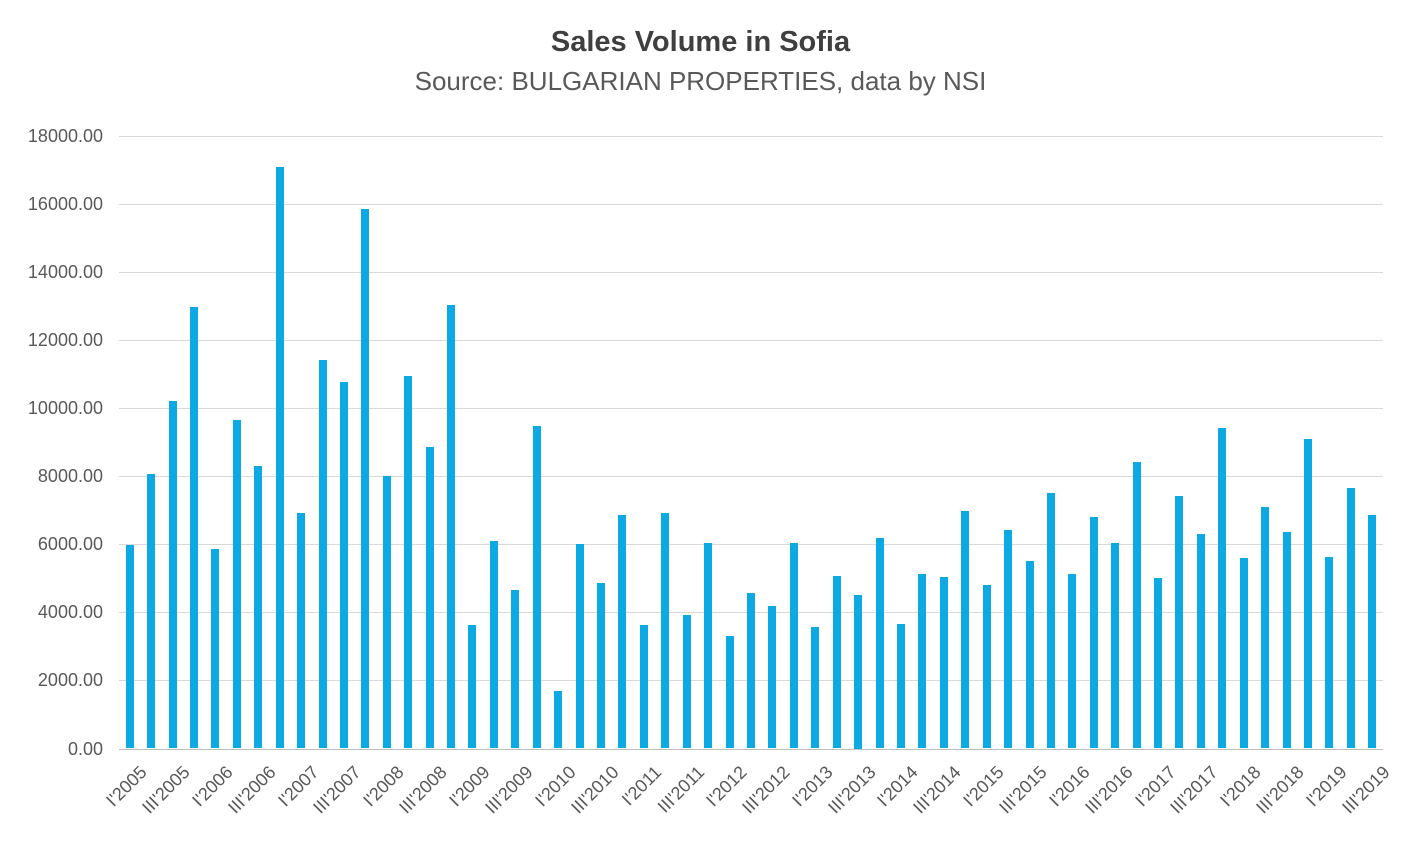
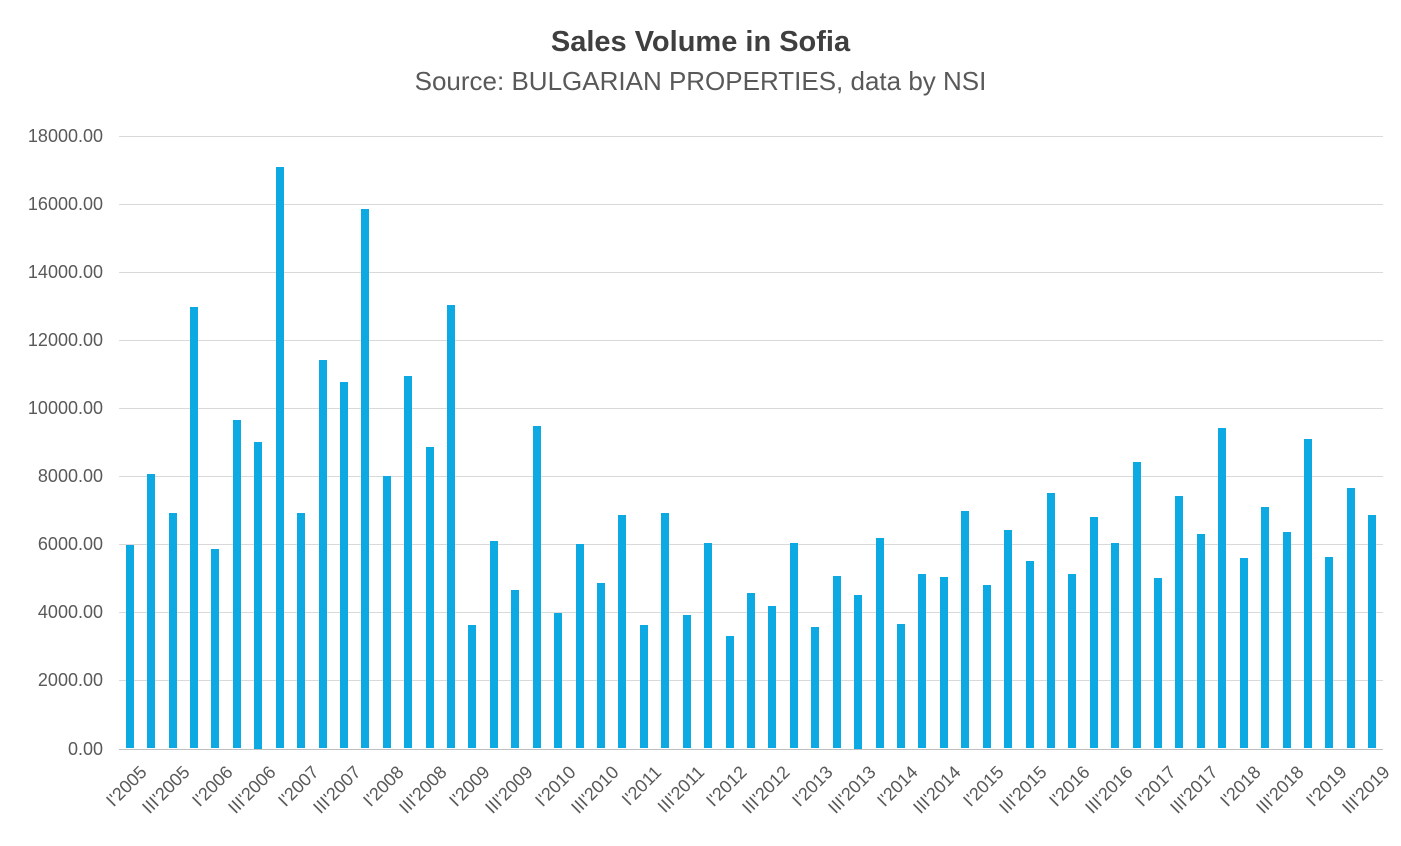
III'2005: 10200 -> 6900
III'2006: 8300 -> 9000
I'2010: 1700 -> 4000
